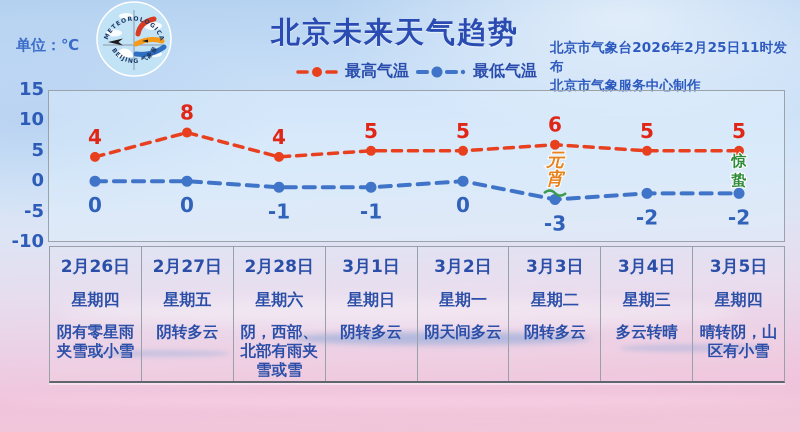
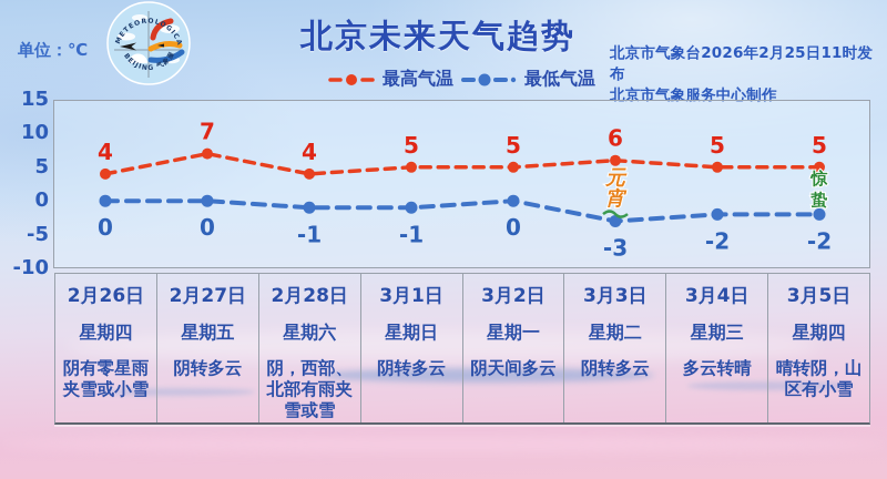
最高气温/2月27日: 8 -> 7
